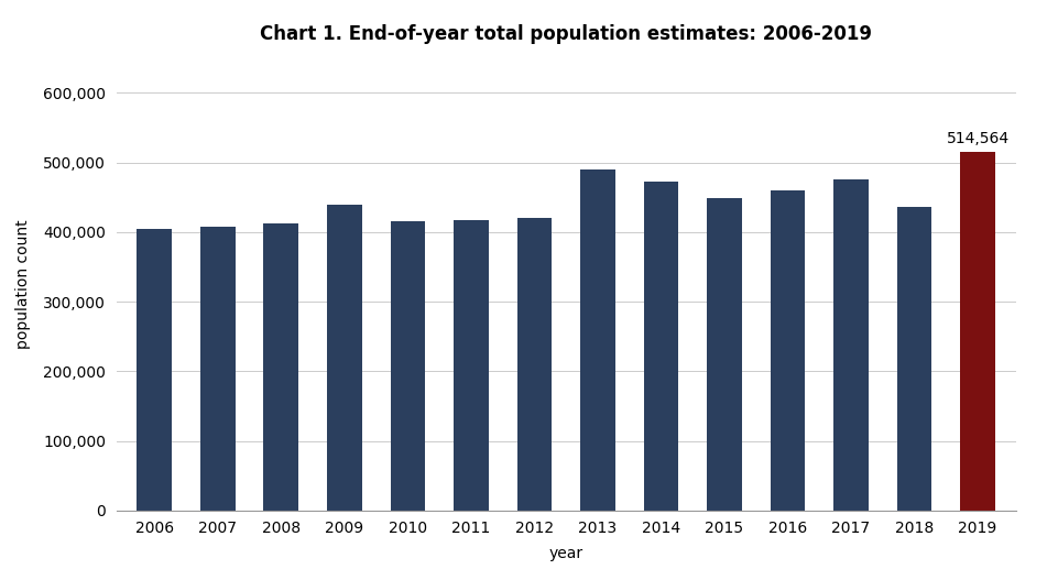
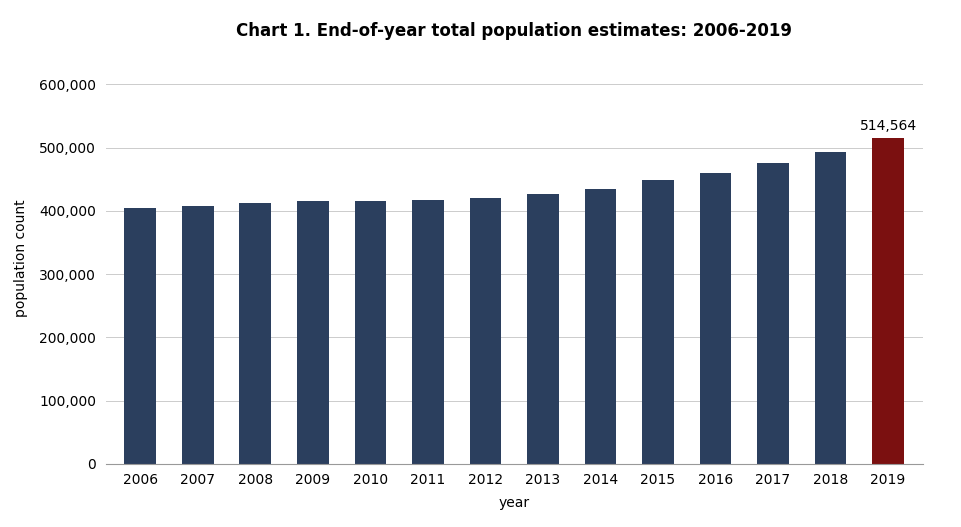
2009: 440,000 -> 416,000
2013: 490,000 -> 427,000
2014: 472,000 -> 434,000
2018: 436,000 -> 494,000
